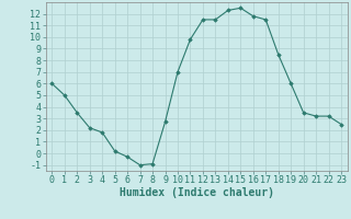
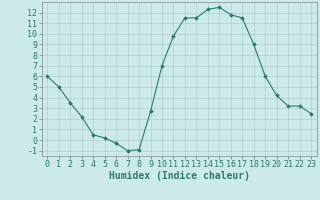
4: 1.8 -> 0.5
18: 8.5 -> 9.0
20: 3.5 -> 4.2
